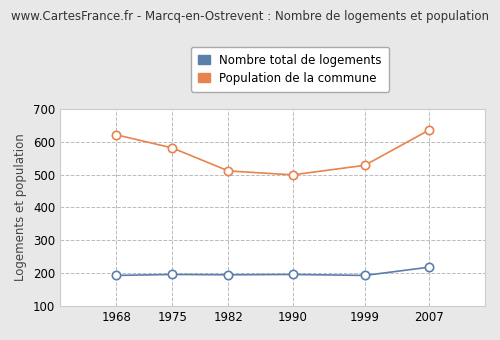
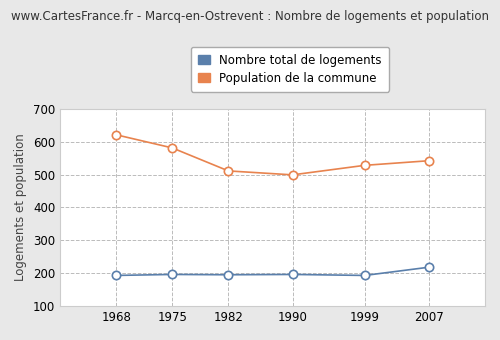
Population de la commune/2007: 635 -> 542
